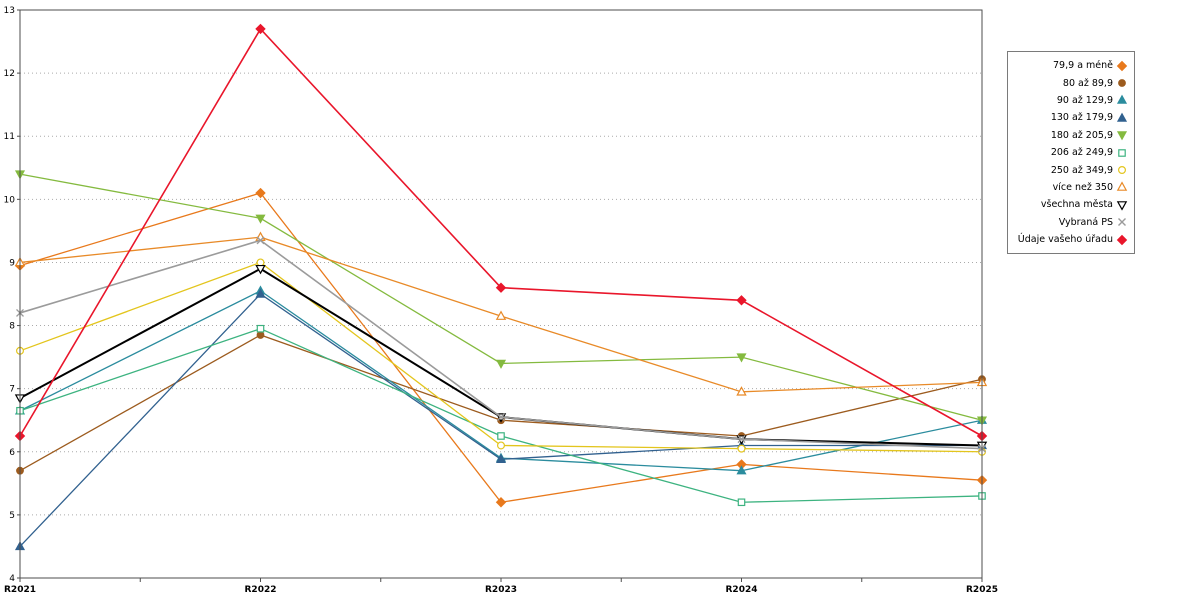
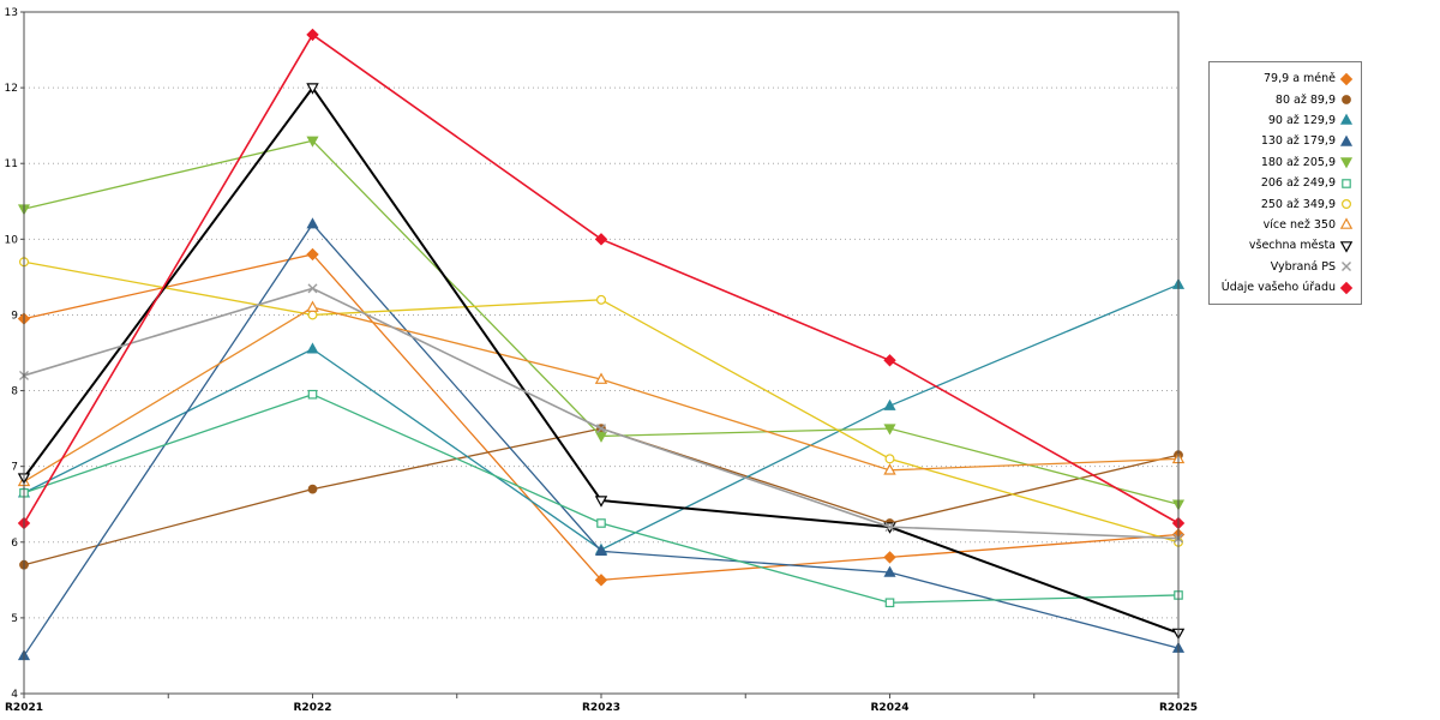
250 až 349,9/R2021: 7.6 -> 9.7
více než 350/R2021: 9.0 -> 6.8
79,9 a méně/R2022: 10.1 -> 9.8
80 až 89,9/R2022: 7.8 -> 6.7
130 až 179,9/R2022: 8.5 -> 10.2
180 až 205,9/R2022: 9.7 -> 11.3
více než 350/R2022: 9.4 -> 9.1
všechna města/R2022: 8.9 -> 12.0
79,9 a méně/R2023: 5.2 -> 5.5
80 až 89,9/R2023: 6.5 -> 7.5
250 až 349,9/R2023: 6.1 -> 9.2
Vybraná PS/R2023: 6.5 -> 7.5
Údaje vašeho úřadu/R2023: 8.6 -> 10.0
90 až 129,9/R2024: 5.7 -> 7.8
130 až 179,9/R2024: 6.1 -> 5.6
250 až 349,9/R2024: 6.0 -> 7.1
79,9 a méně/R2025: 5.5 -> 6.1
90 až 129,9/R2025: 6.5 -> 9.4
130 až 179,9/R2025: 6.1 -> 4.6
všechna města/R2025: 6.1 -> 4.8
